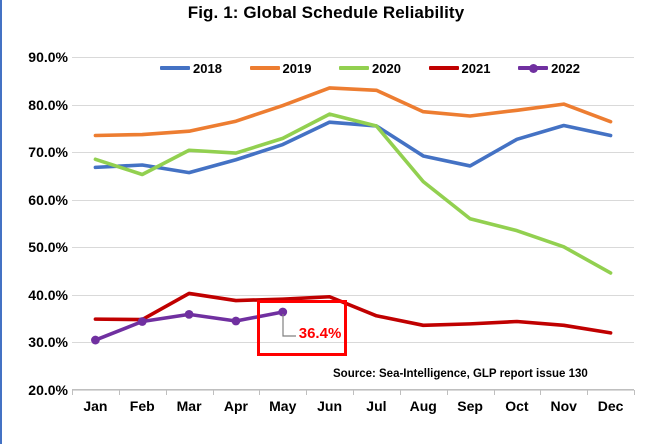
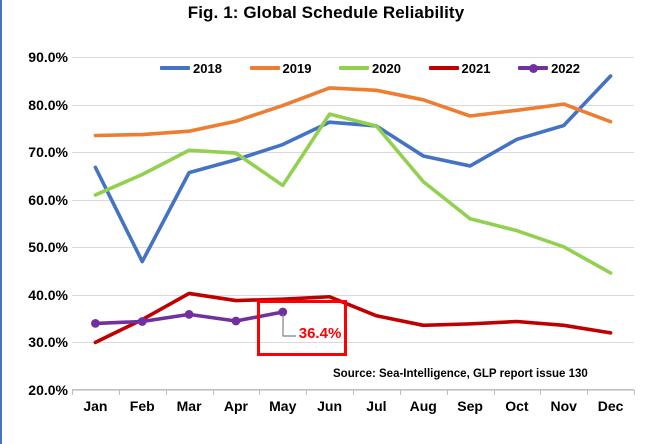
2020/Jan: 68% -> 61%
2021/Jan: 35% -> 30%
2022/Jan: 30% -> 34%
2018/Feb: 67% -> 47%
2020/May: 73% -> 63%
2019/Aug: 78% -> 81%
2018/Dec: 74% -> 86%
